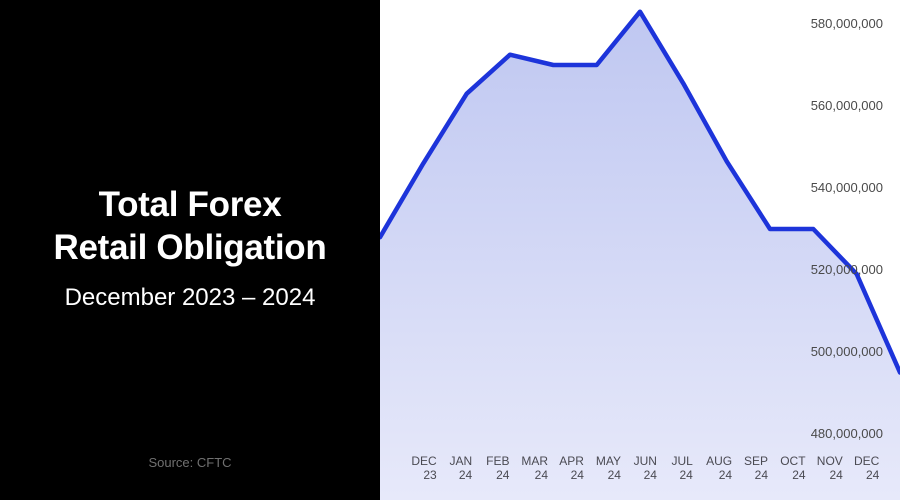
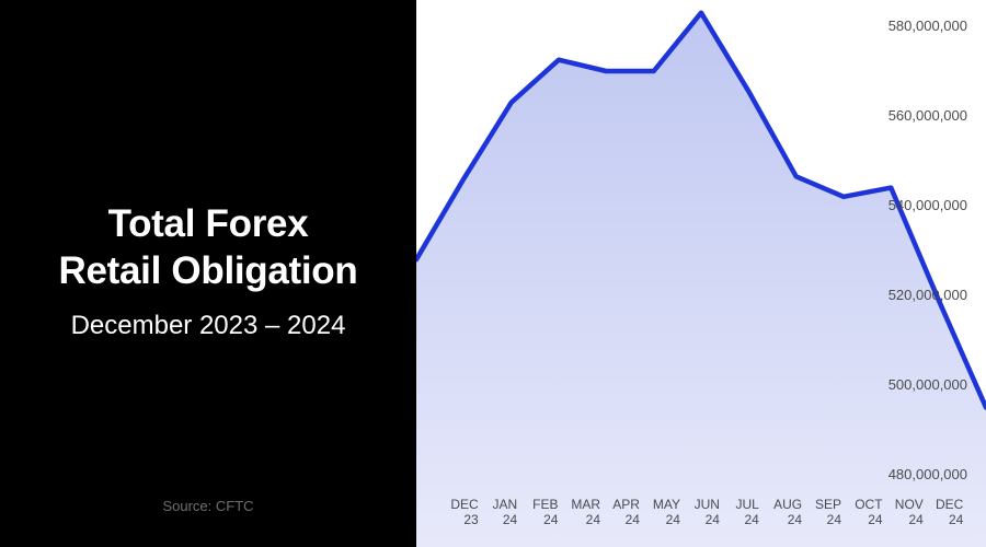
SEP 24: 530000000 -> 542000000
OCT 24: 530000000 -> 544000000
